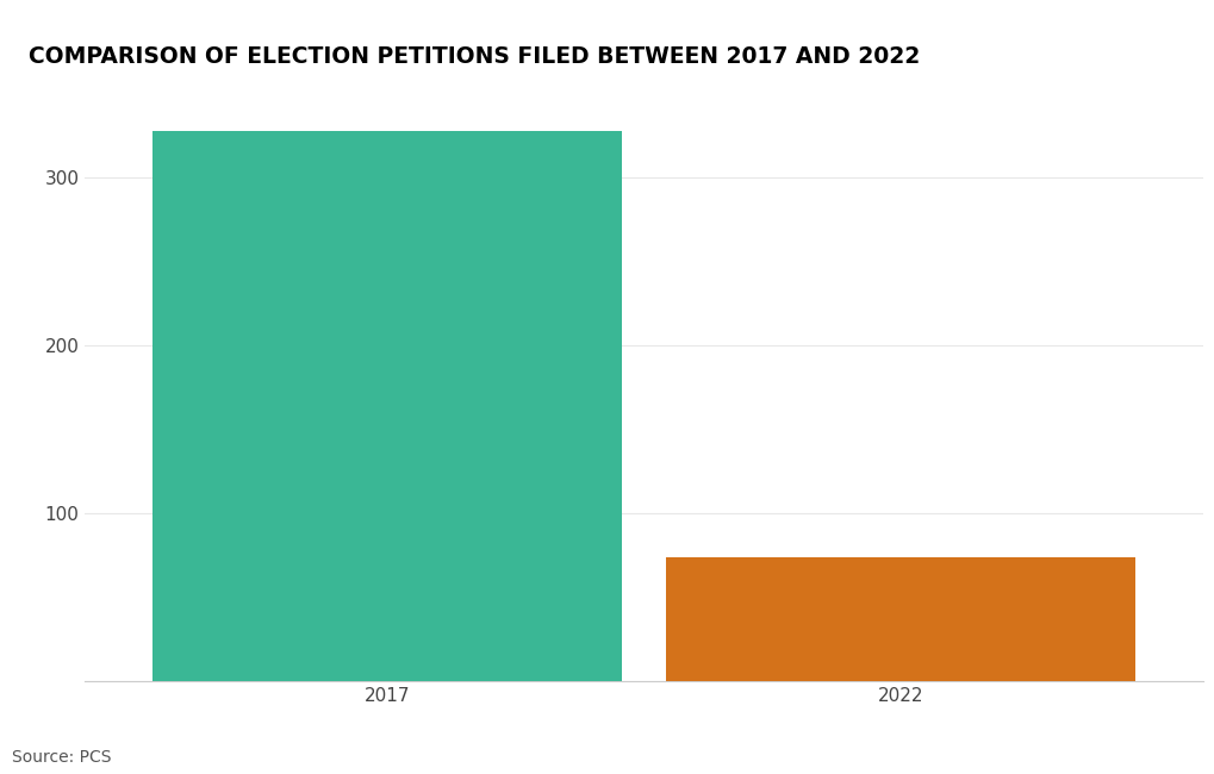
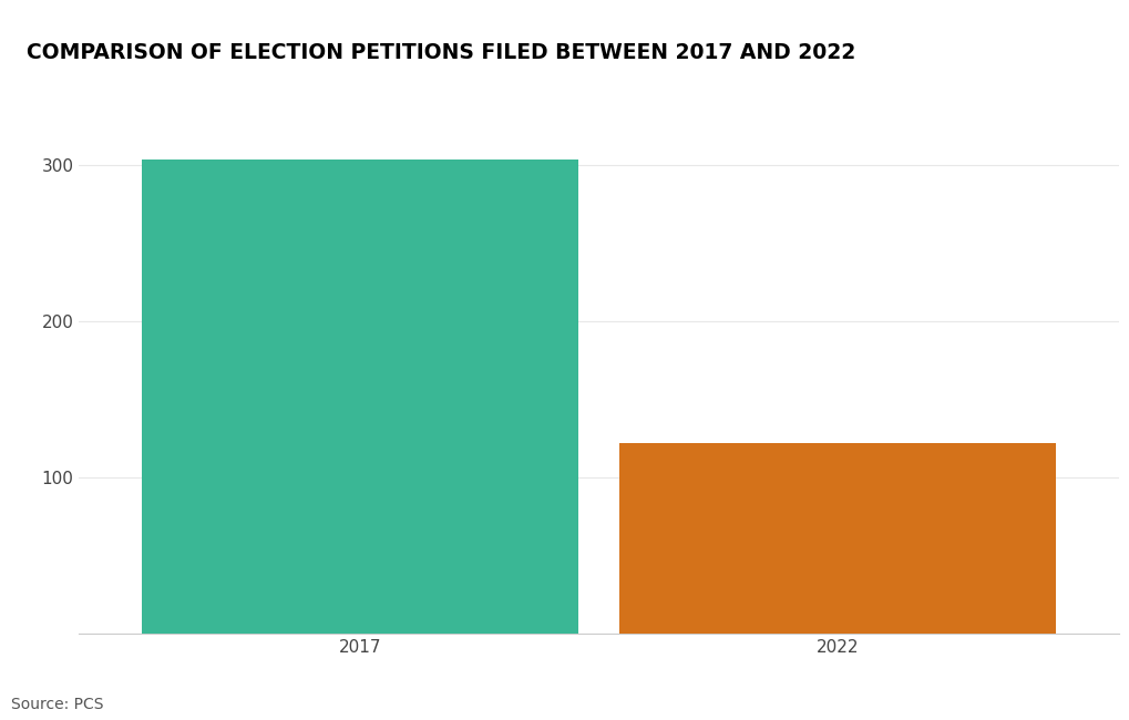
2017: 327 -> 303
2022: 74 -> 122
